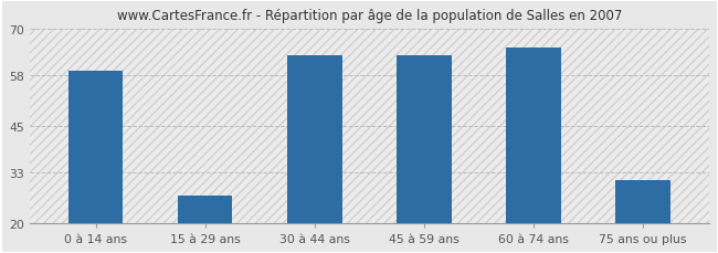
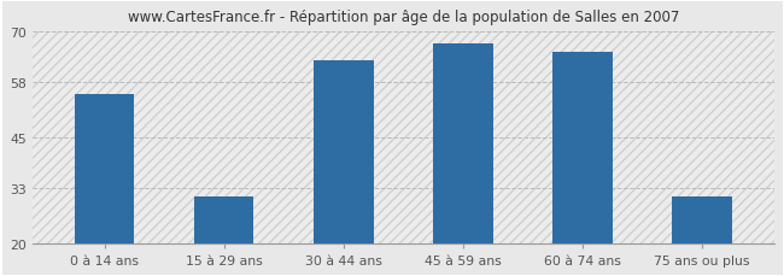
0 à 14 ans: 59 -> 55
15 à 29 ans: 27 -> 31
45 à 59 ans: 63 -> 67
